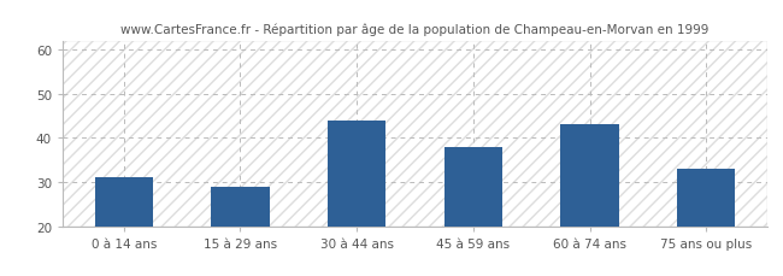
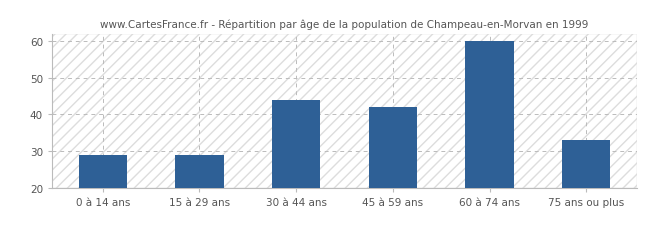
0 à 14 ans: 31 -> 29
45 à 59 ans: 38 -> 42
60 à 74 ans: 43 -> 60
